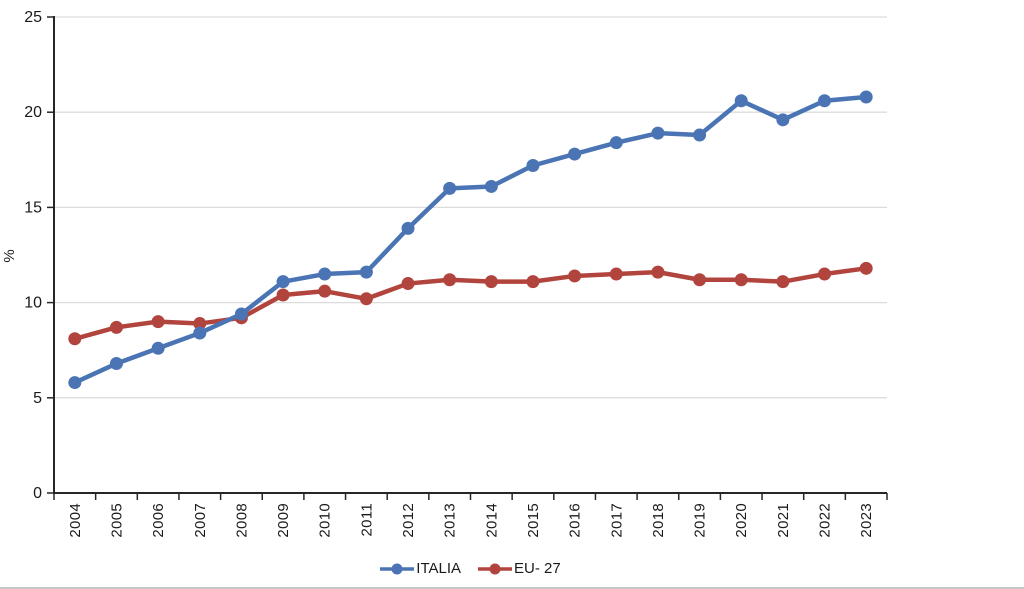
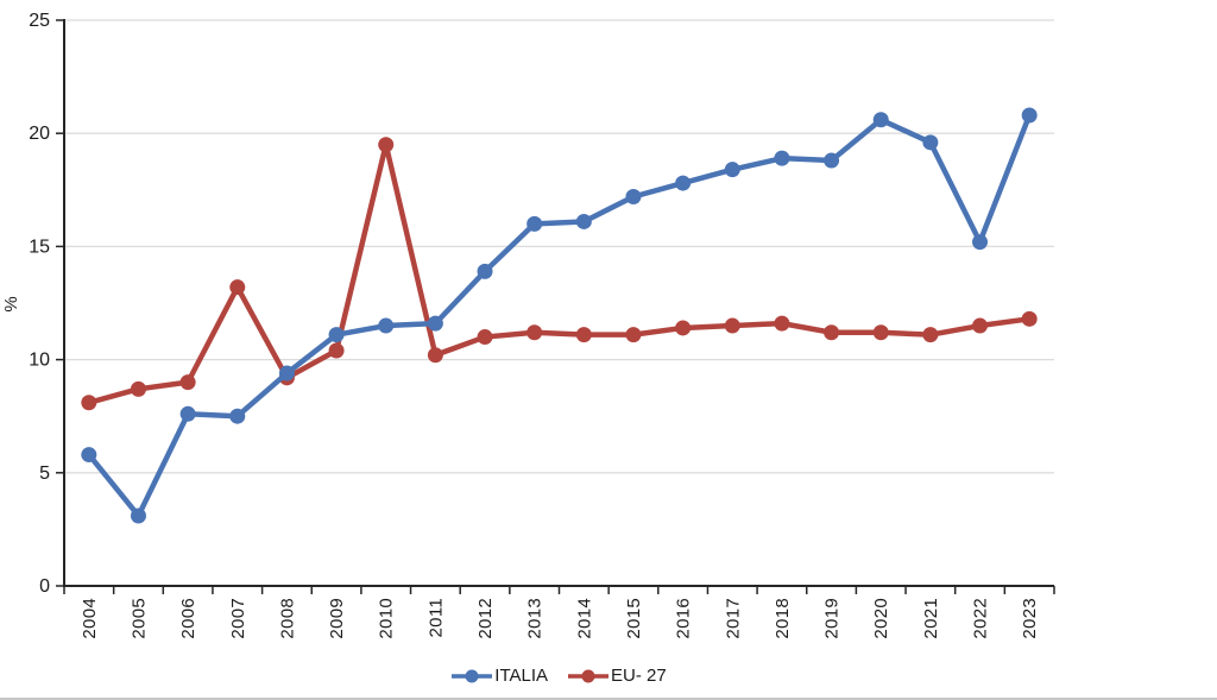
ITALIA/2005: 6.8 -> 3.1
ITALIA/2007: 8.4 -> 7.5
EU- 27/2007: 8.9 -> 13.2
EU- 27/2010: 10.6 -> 19.5
ITALIA/2022: 20.6 -> 15.2
